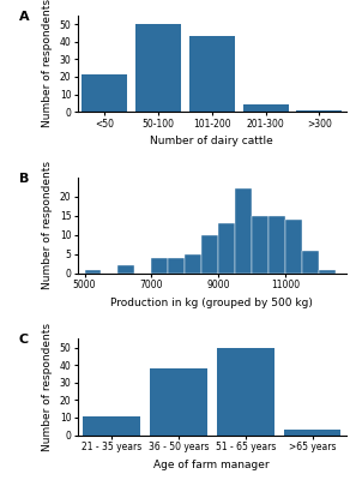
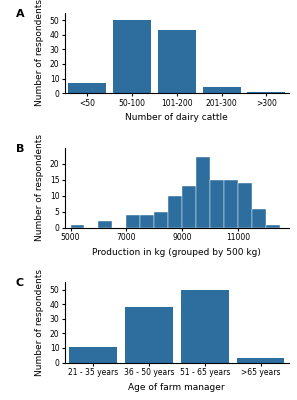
<50: 21 -> 7
